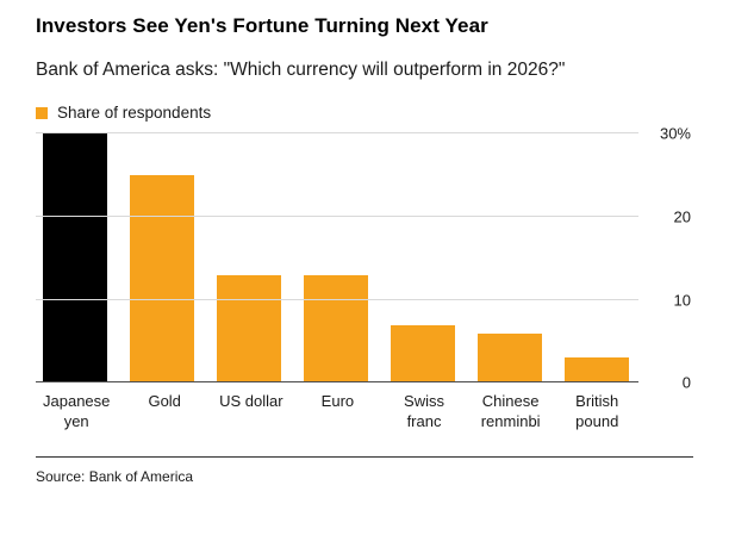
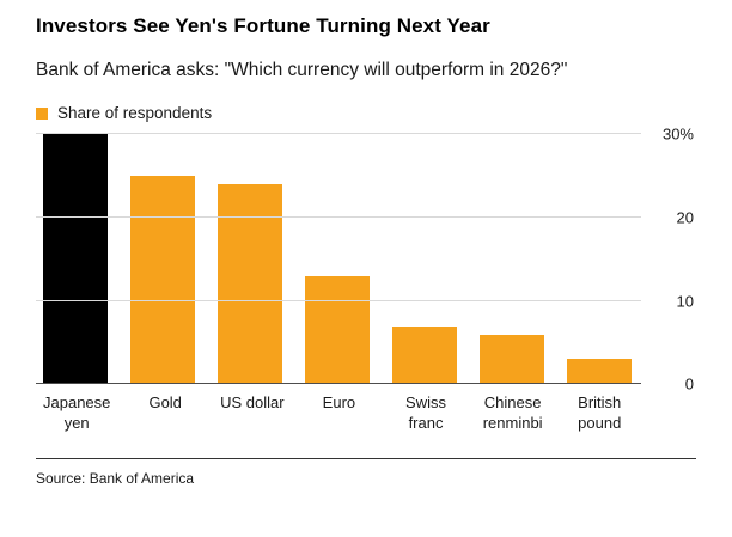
US dollar: 13% -> 24%
